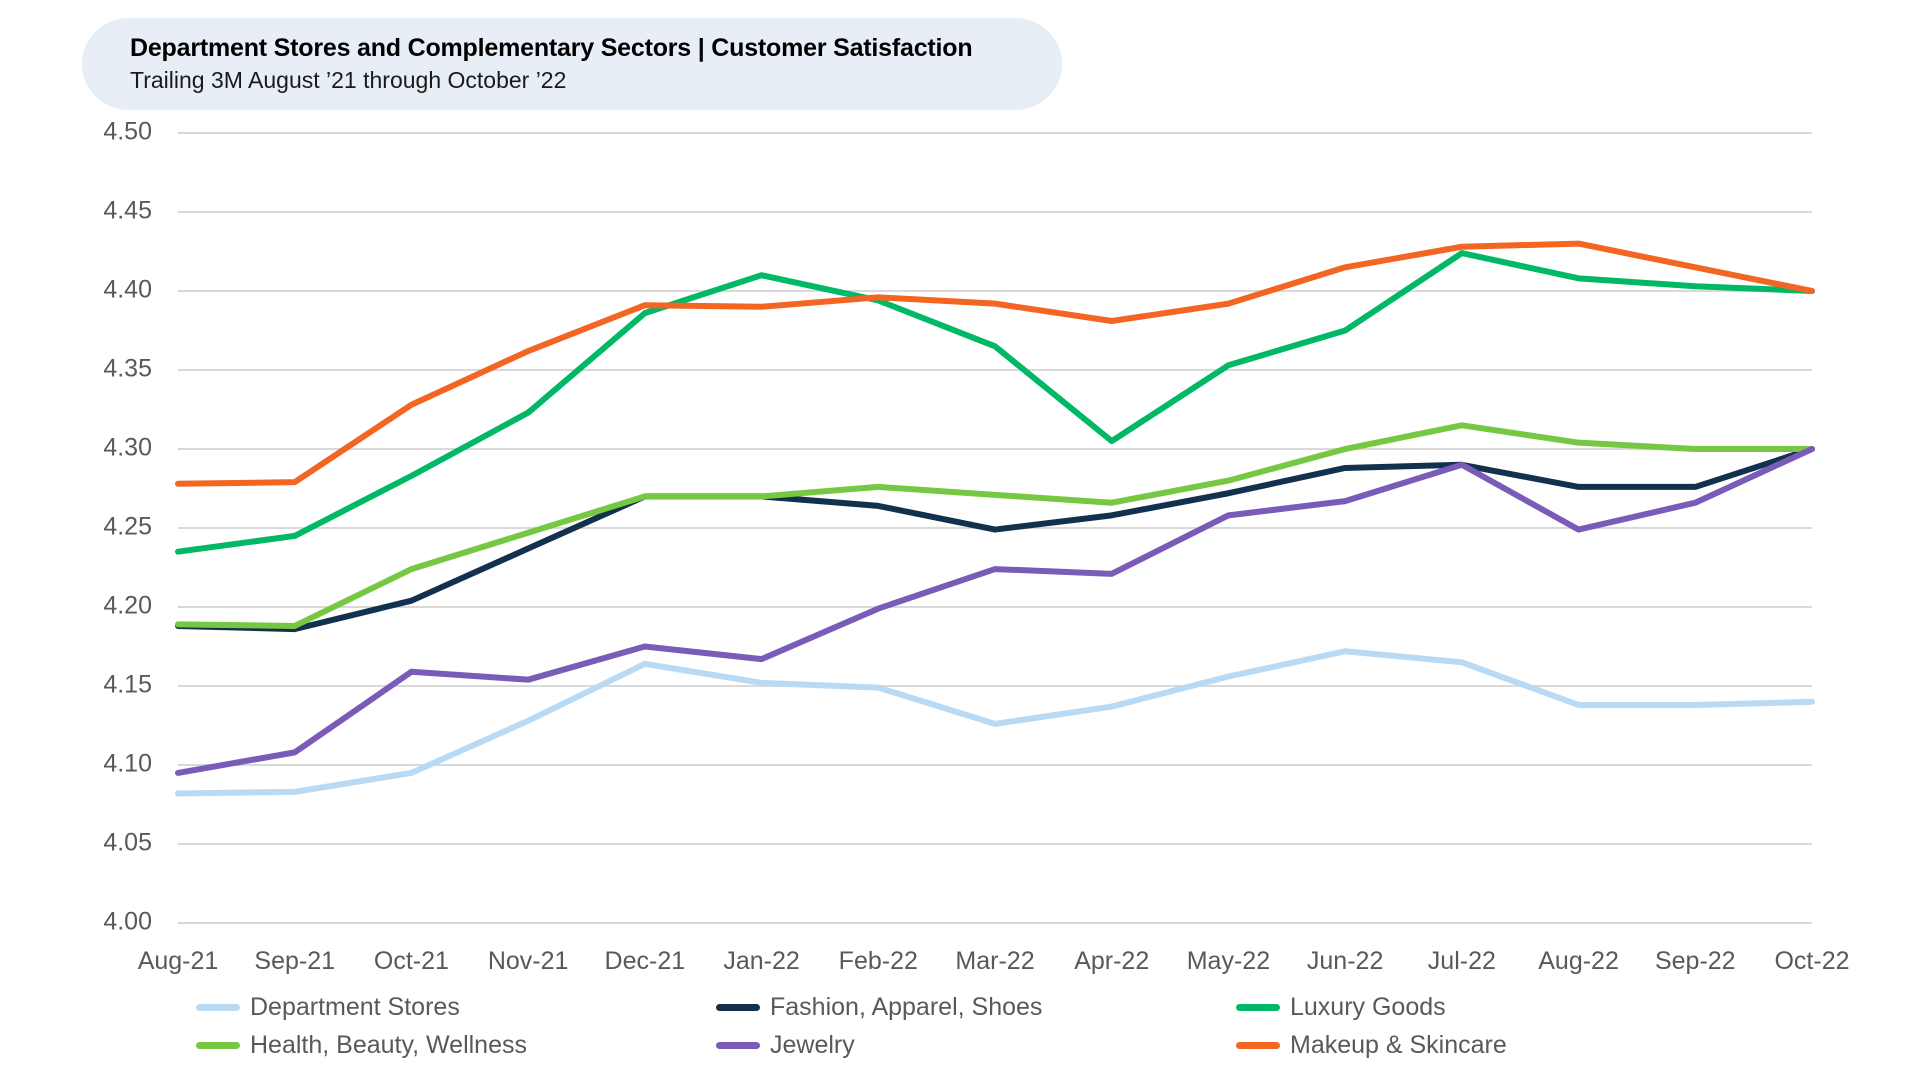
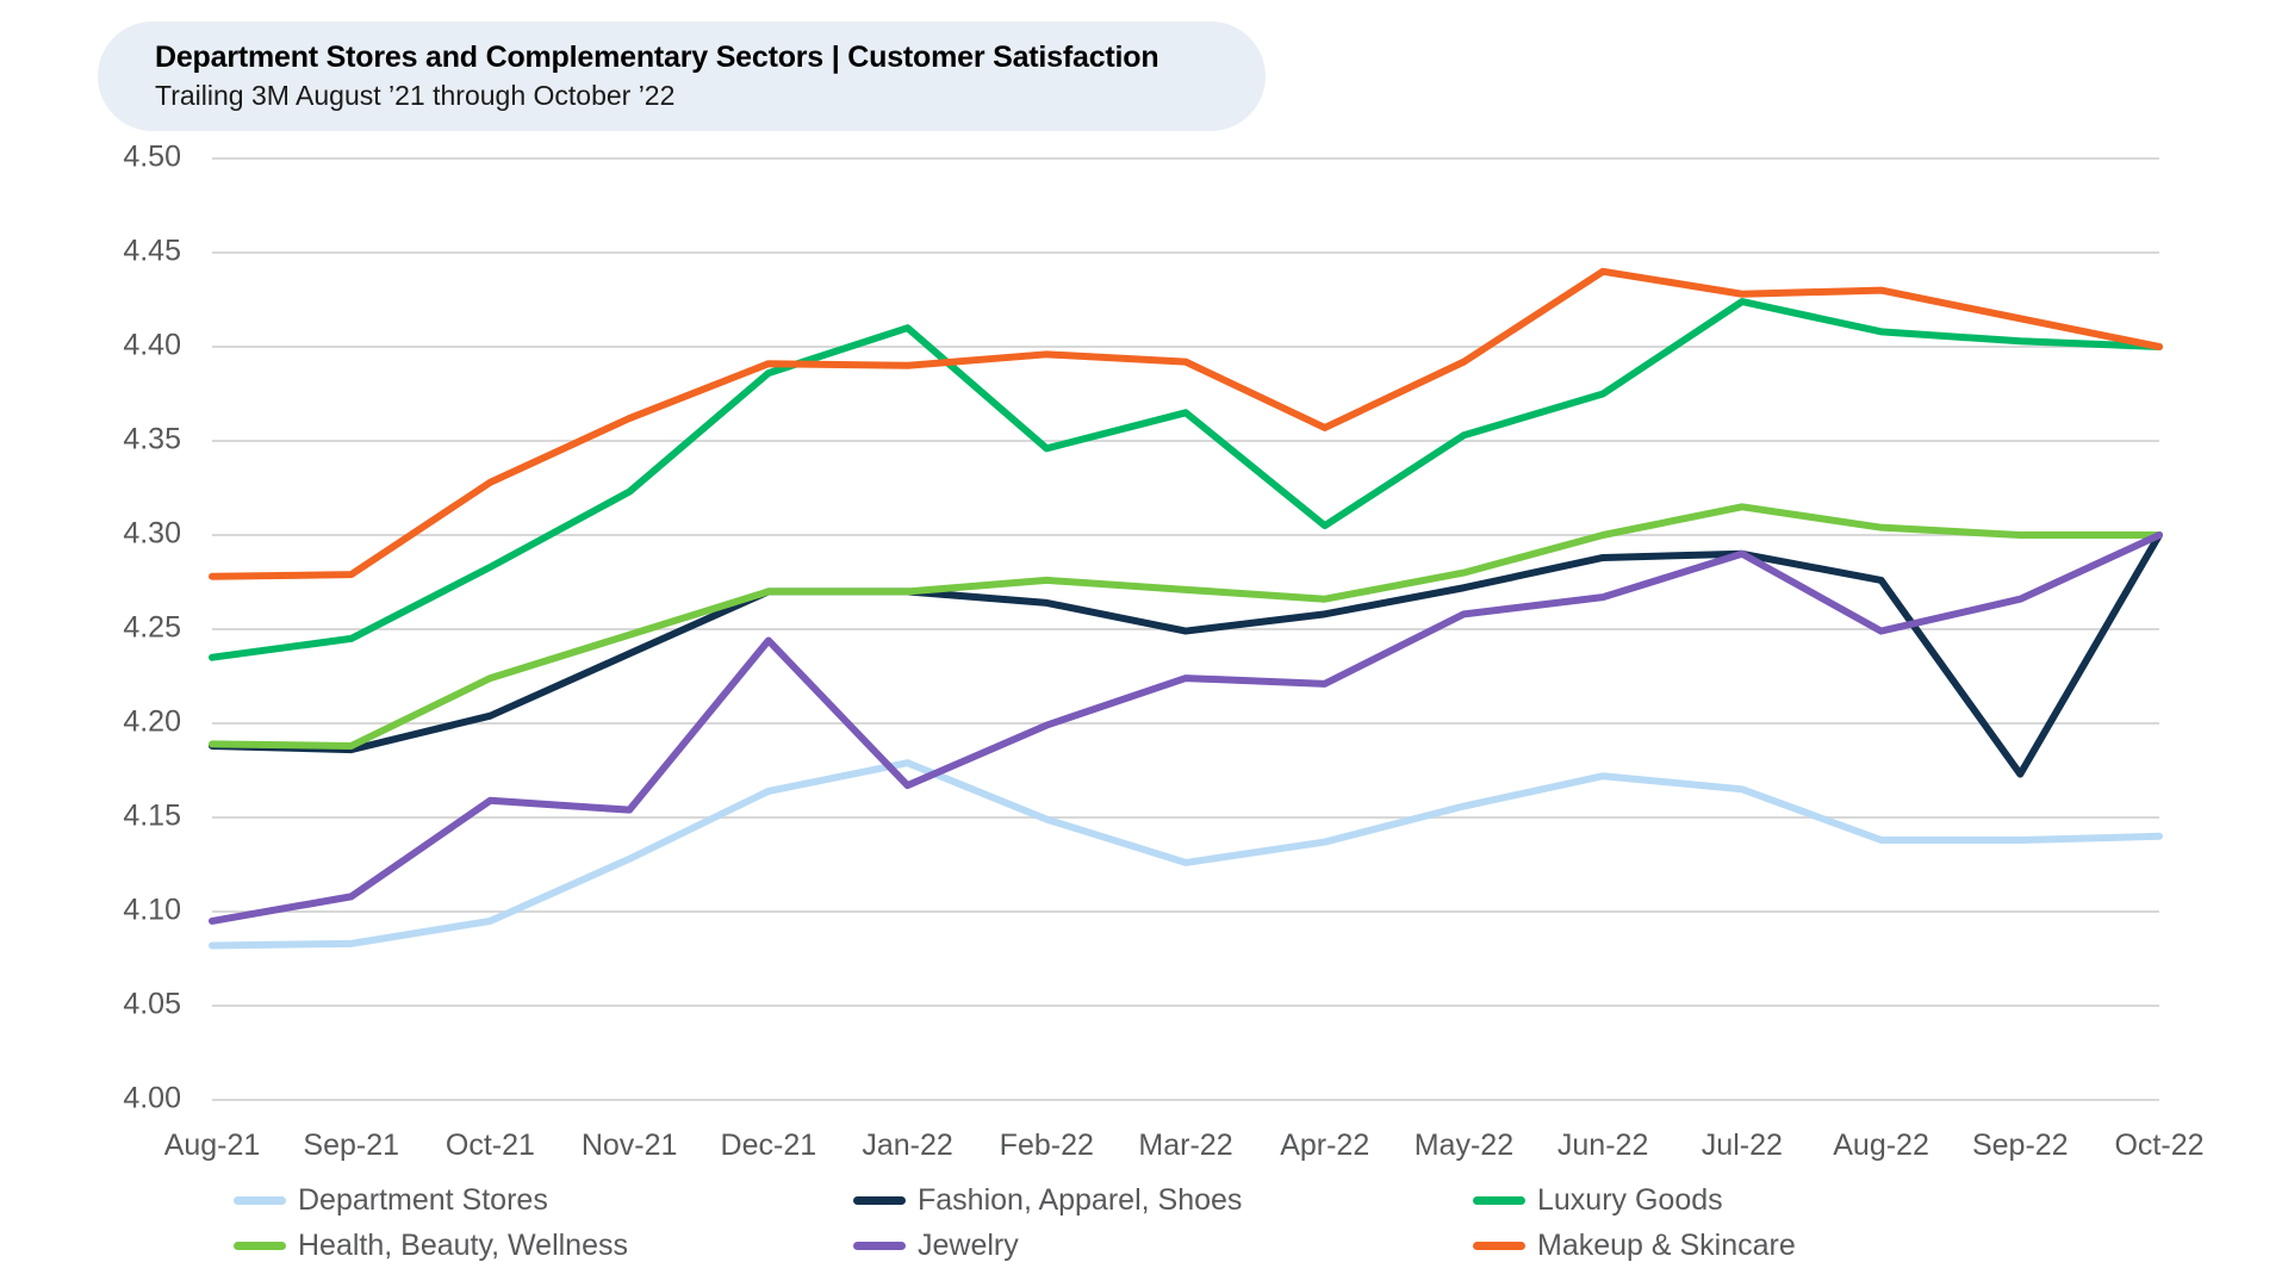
Jewelry/Dec-21: 4.175 -> 4.244
Department Stores/Jan-22: 4.152 -> 4.179
Luxury Goods/Feb-22: 4.394 -> 4.346
Makeup & Skincare/Apr-22: 4.381 -> 4.357
Makeup & Skincare/Jun-22: 4.415 -> 4.440
Fashion, Apparel, Shoes/Sep-22: 4.276 -> 4.173
